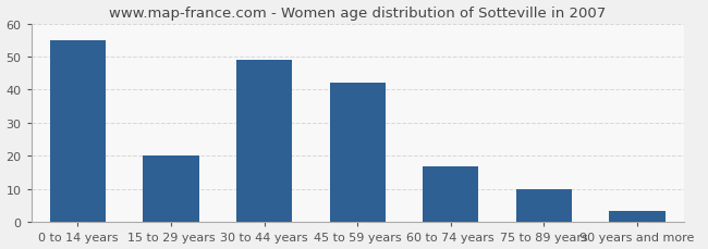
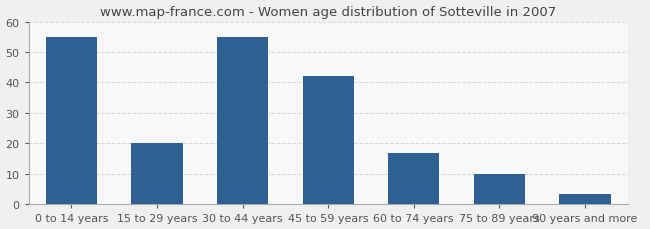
30 to 44 years: 49.0 -> 55.0
